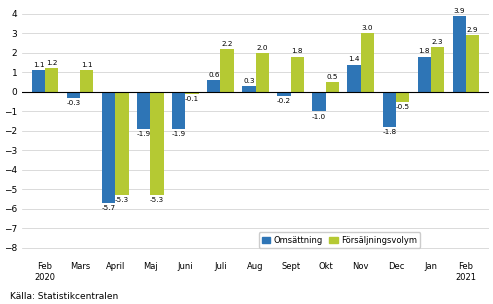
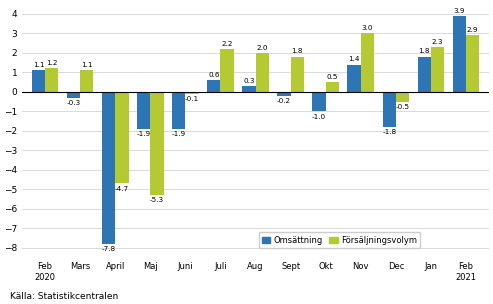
Omsättning/April: -5.7 -> -7.8
Försäljningsvolym/April: -5.3 -> -4.7
